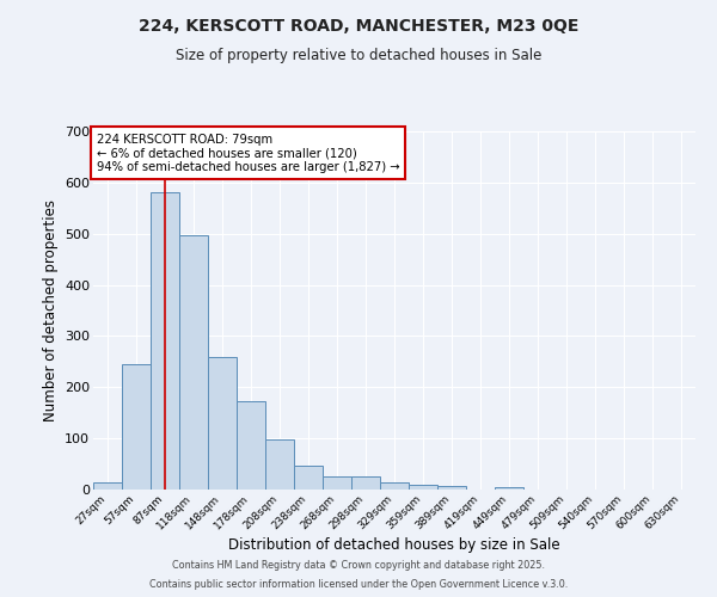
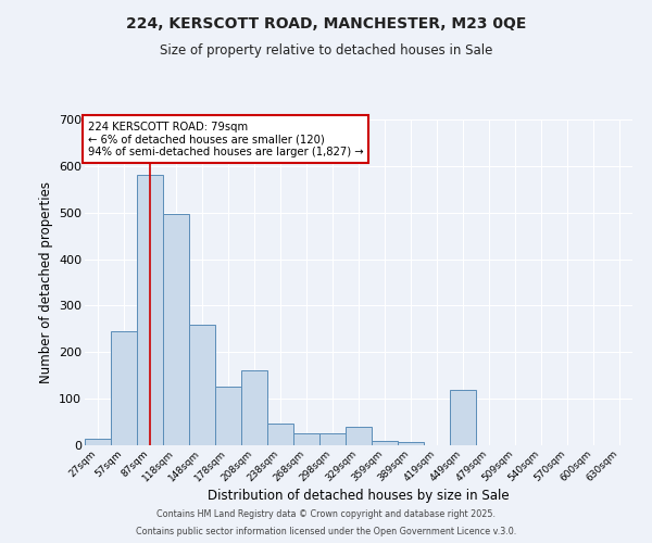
178sqm: 172 -> 125
208sqm: 97 -> 160
329sqm: 13 -> 40
449sqm: 5 -> 120
